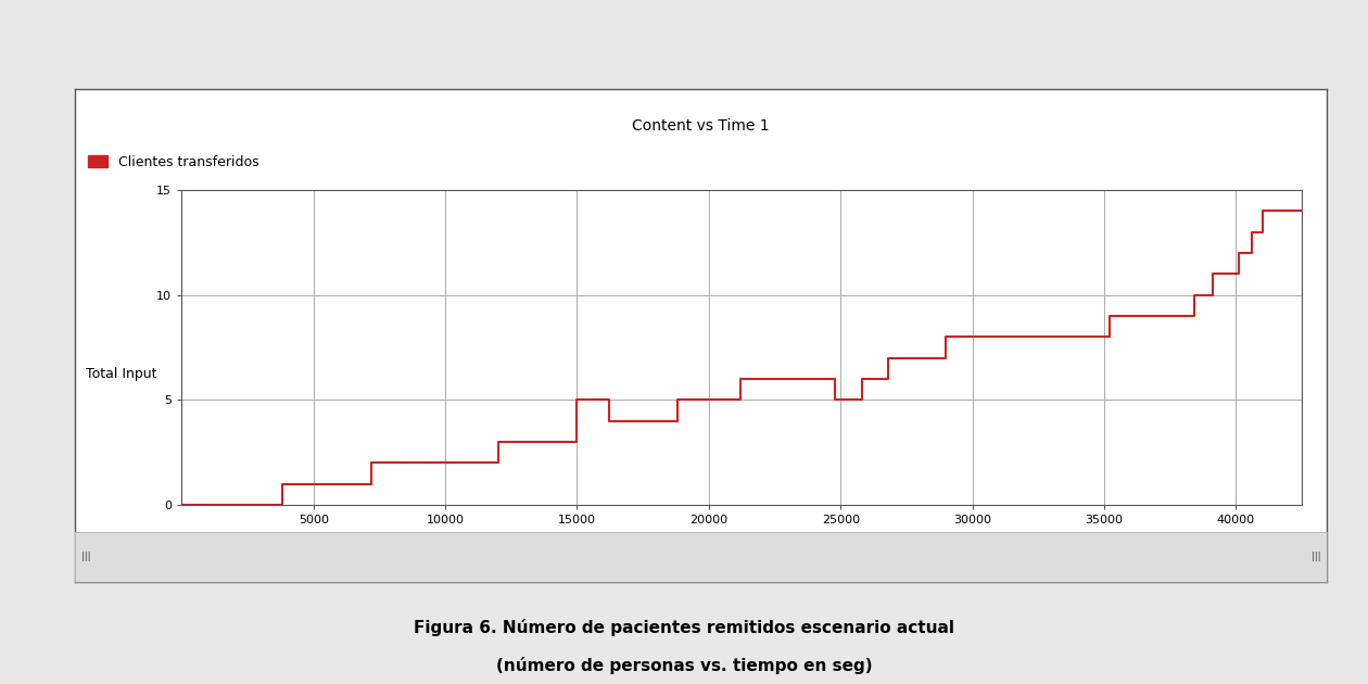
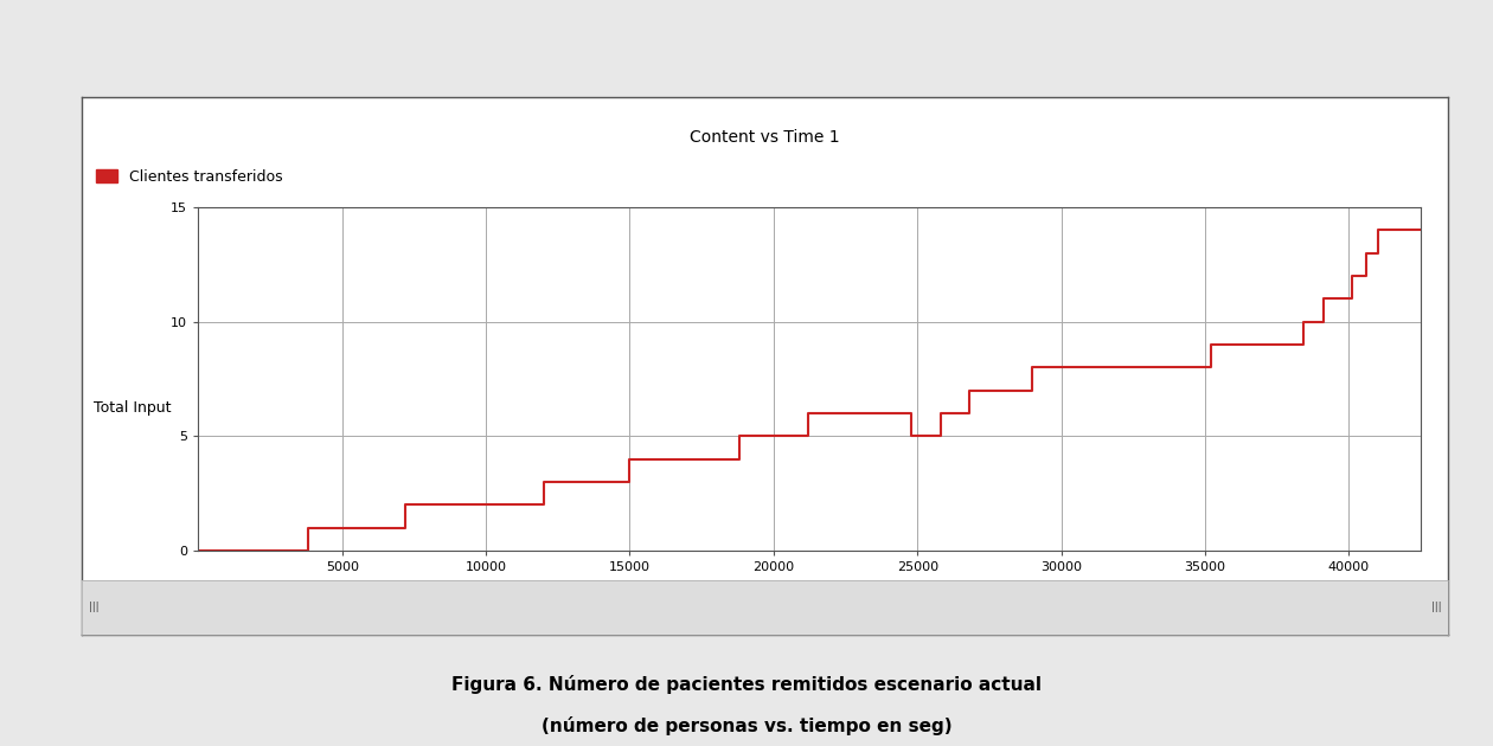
15000: 5 -> 4
